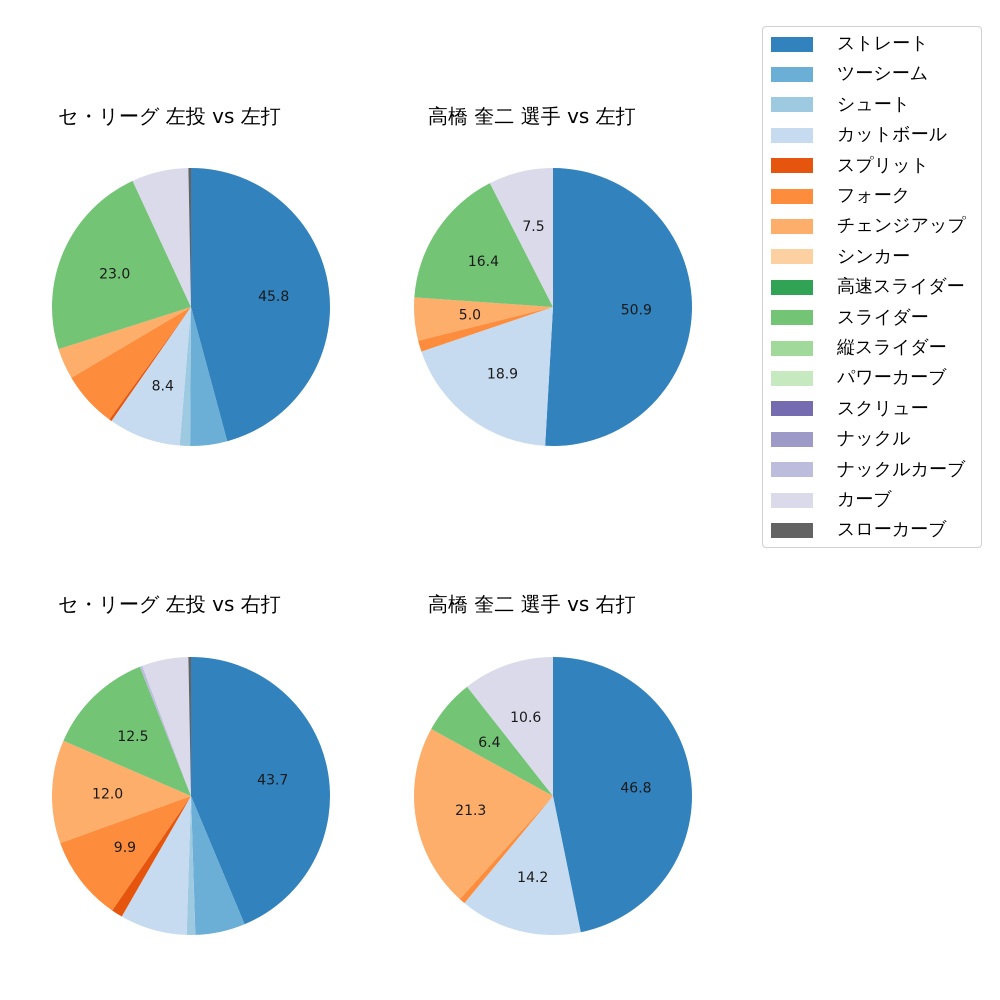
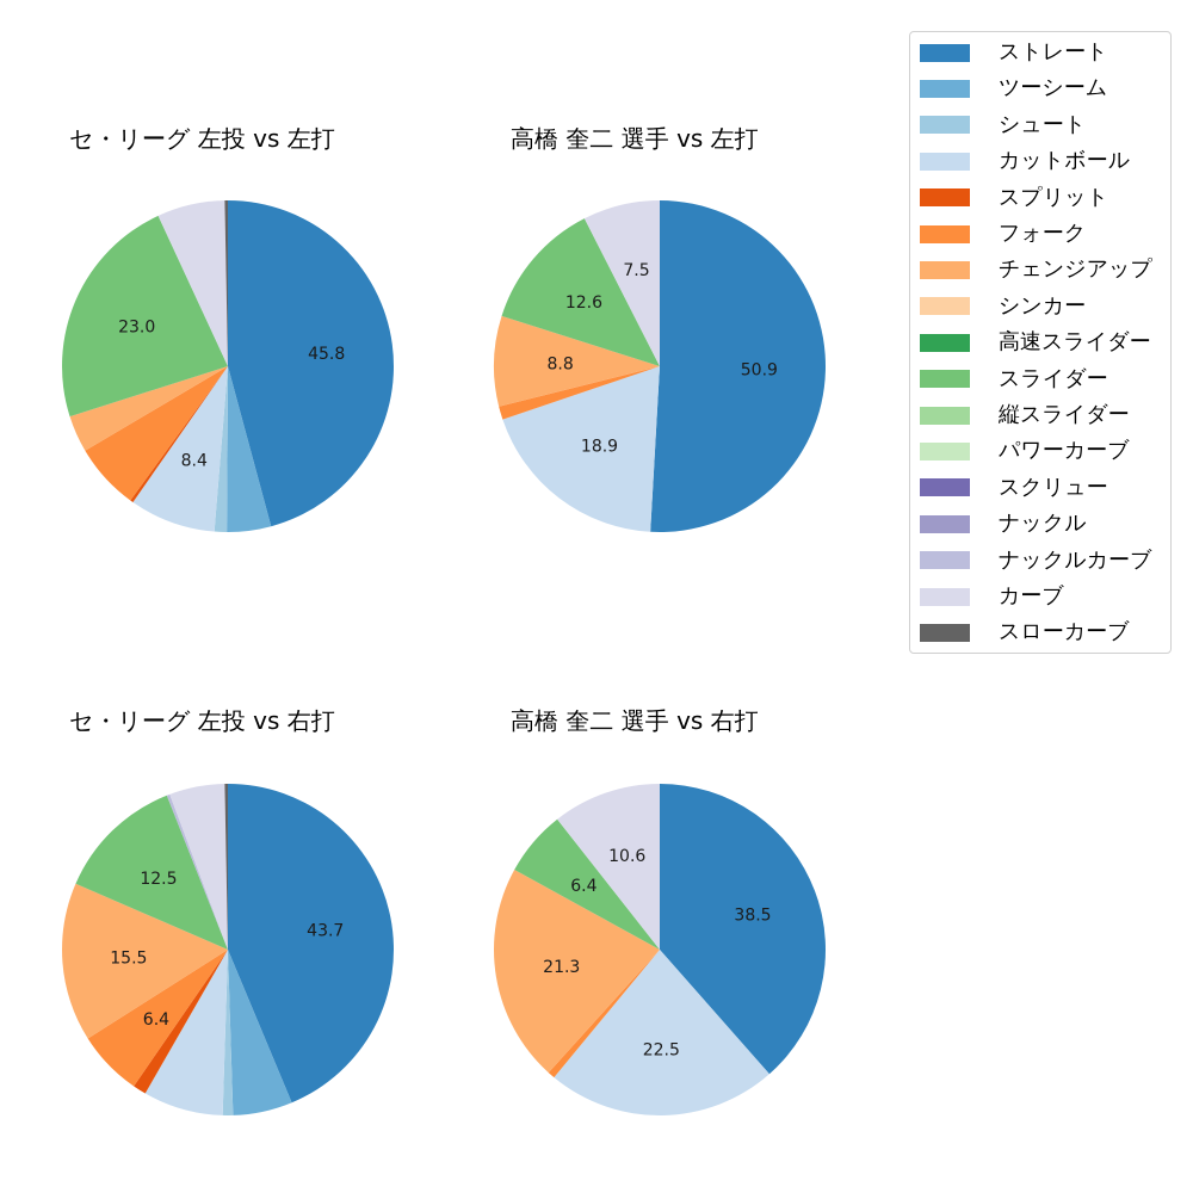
高橋 奎二 選手 vs 左打/チェンジアップ: 5.0 -> 8.8
高橋 奎二 選手 vs 左打/スライダー: 16.4 -> 12.6
セ・リーグ 左投 vs 右打/フォーク: 9.9 -> 6.4
セ・リーグ 左投 vs 右打/チェンジアップ: 12.0 -> 15.5
高橋 奎二 選手 vs 右打/ストレート: 46.8 -> 38.5
高橋 奎二 選手 vs 右打/カットボール: 14.2 -> 22.5
